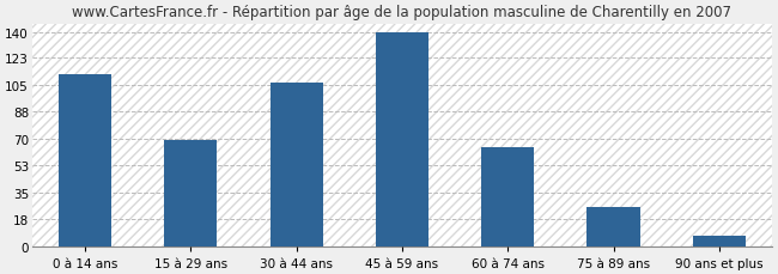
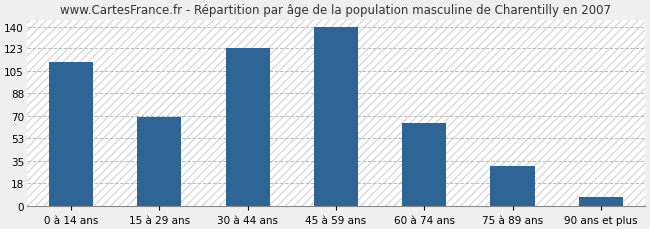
30 à 44 ans: 107 -> 123
75 à 89 ans: 26 -> 31
